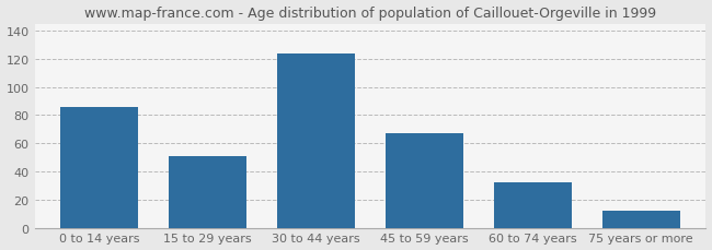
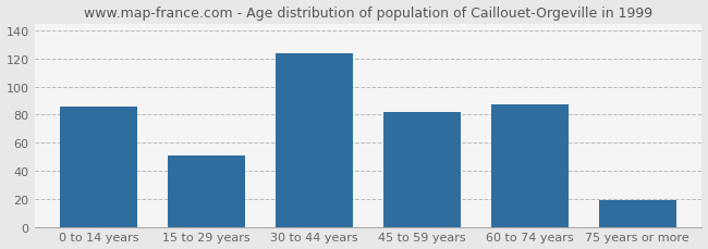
45 to 59 years: 67 -> 82
60 to 74 years: 32 -> 87
75 years or more: 12 -> 19
